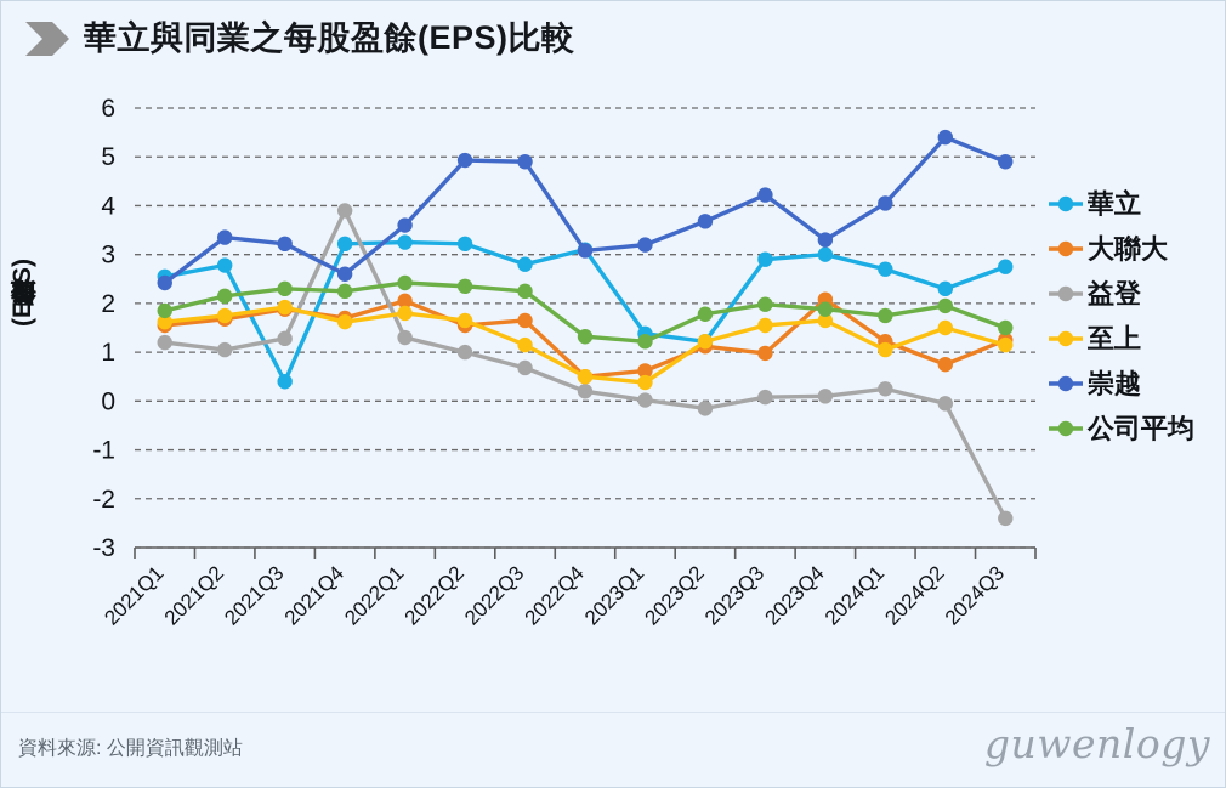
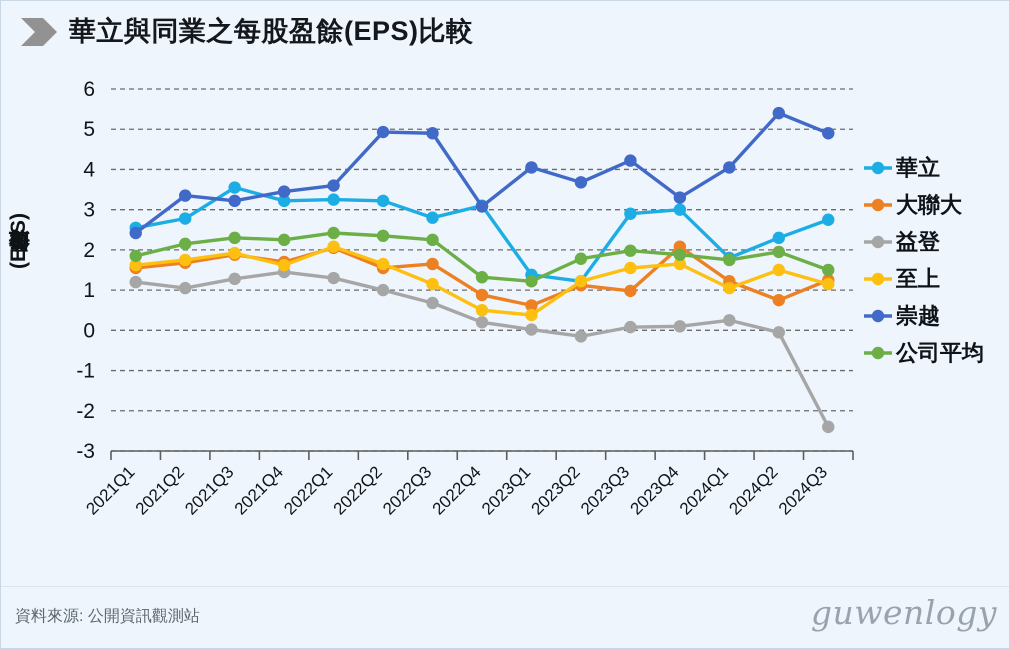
華立/2021Q3: 0.4 -> 3.5
益登/2021Q4: 3.9 -> 1.4
崇越/2021Q4: 2.6 -> 3.5
至上/2022Q1: 1.8 -> 2.1
大聯大/2022Q4: 0.5 -> 0.9
崇越/2023Q1: 3.2 -> 4.0
華立/2024Q1: 2.7 -> 1.8
